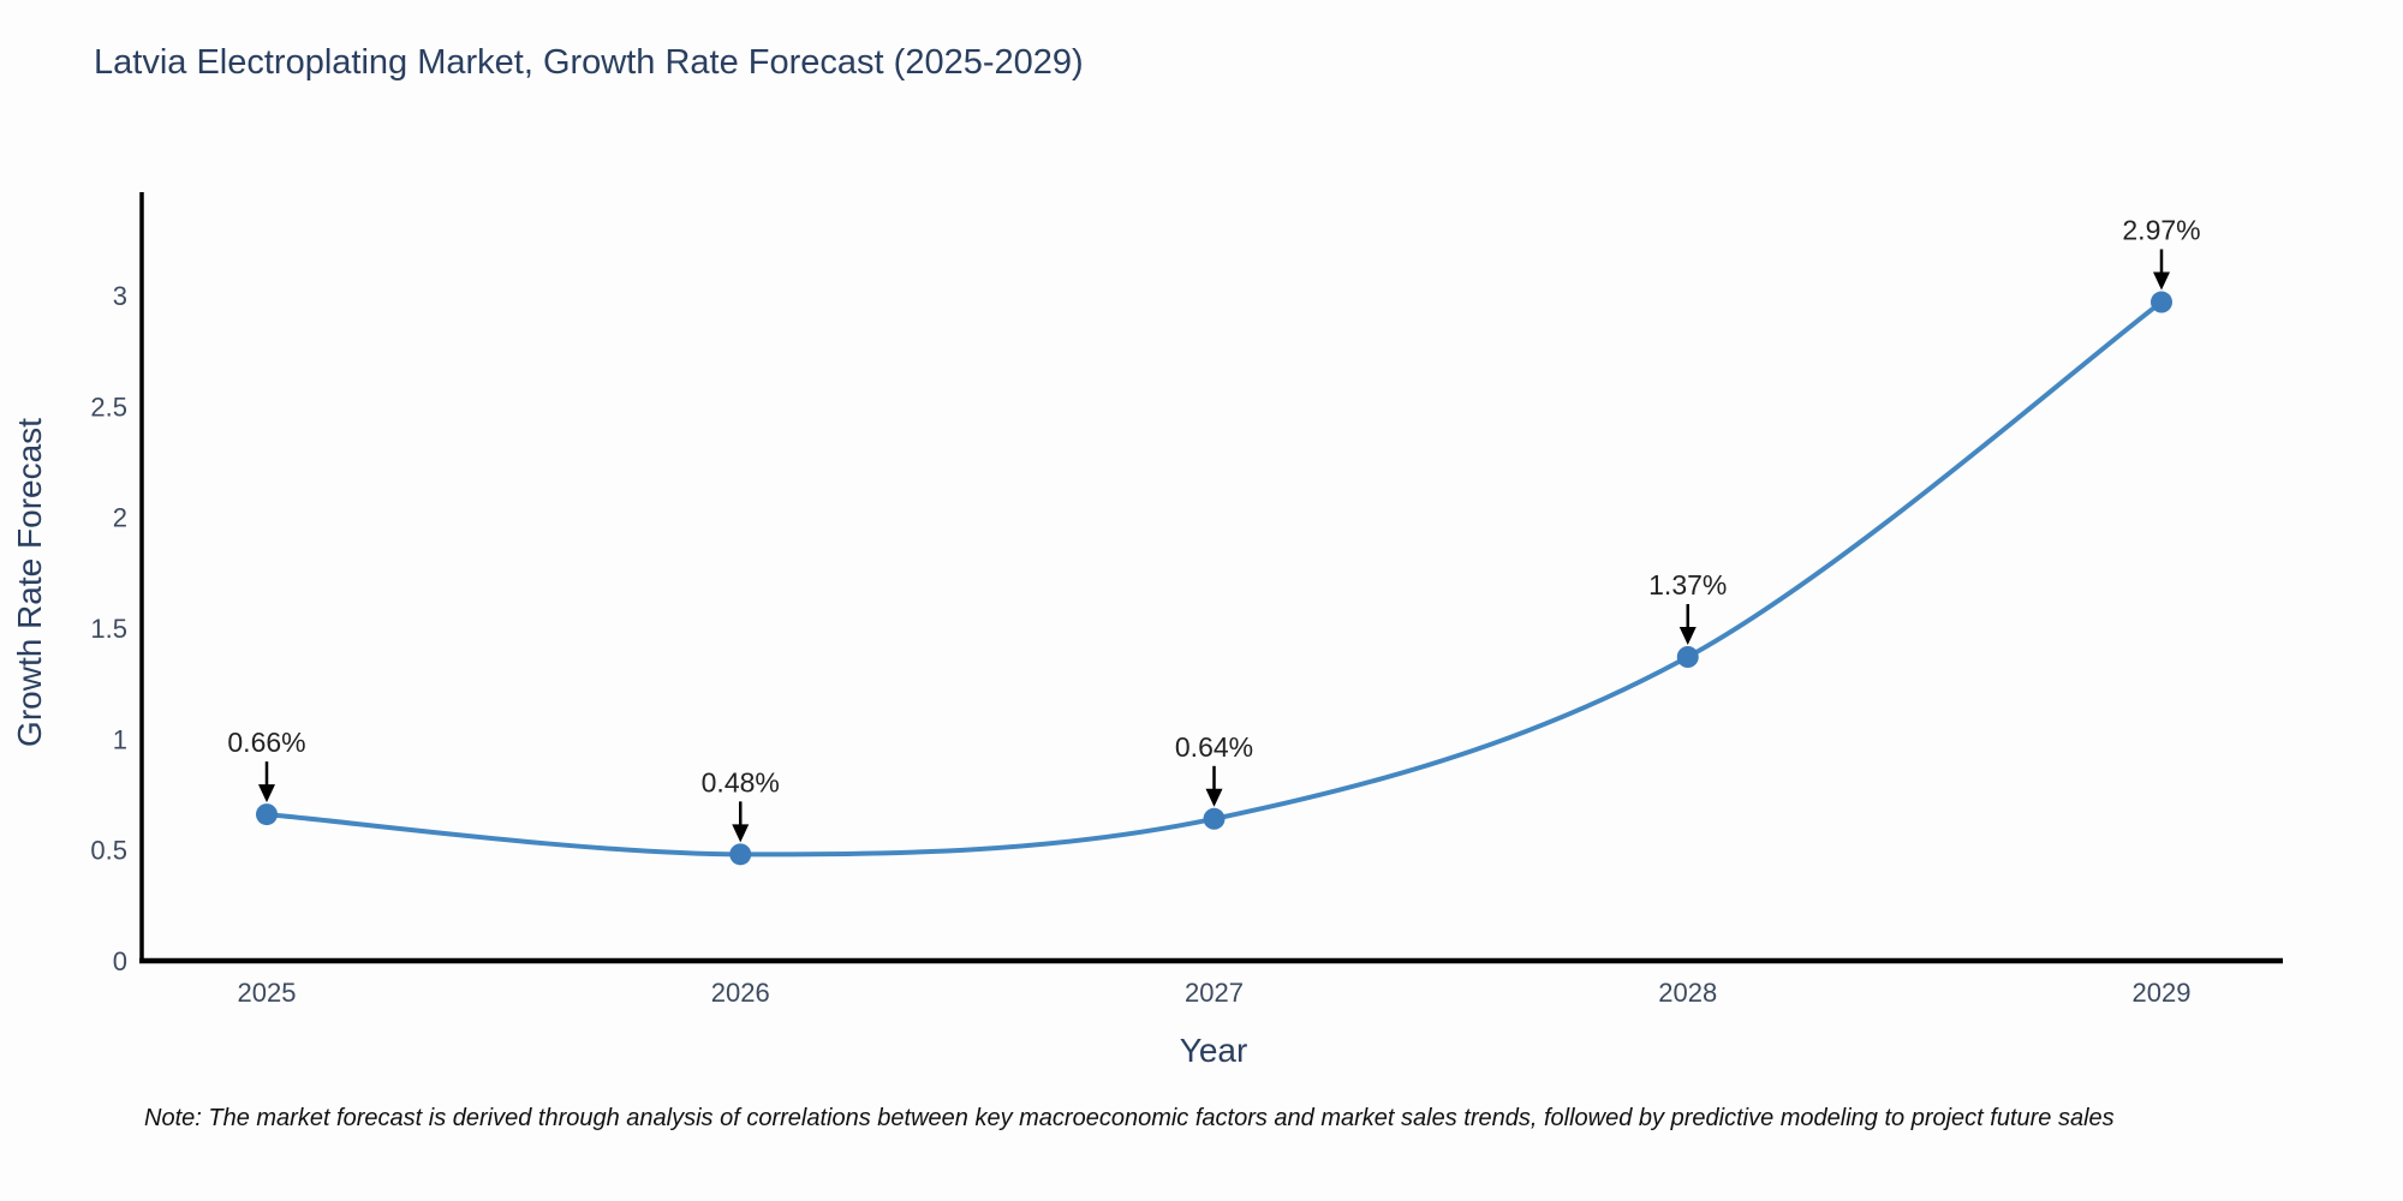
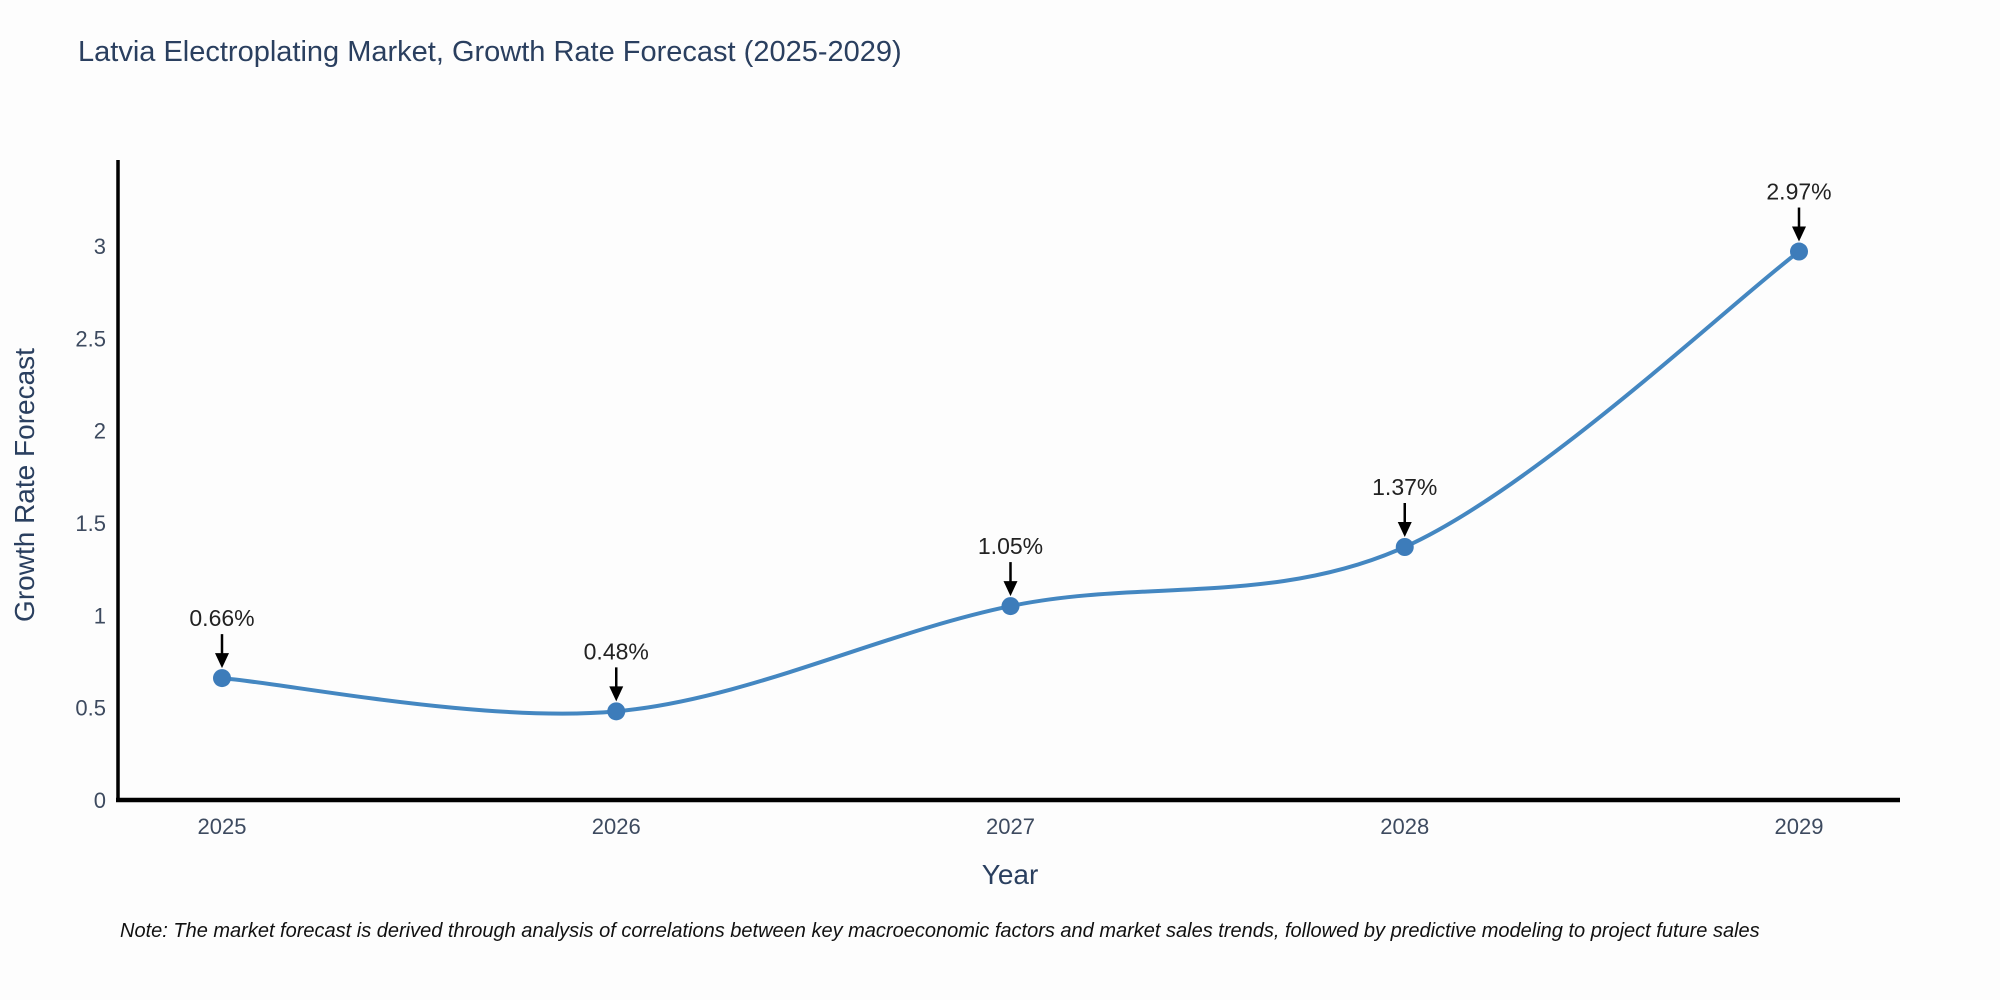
2027: 0.64% -> 1.05%
